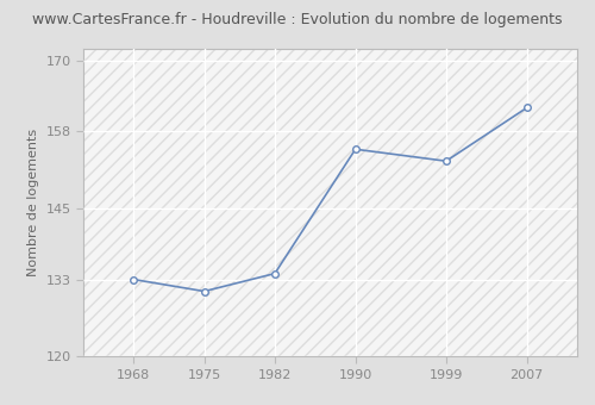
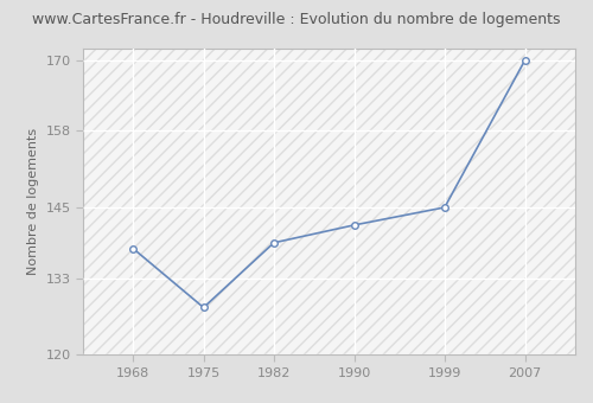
1968: 133 -> 138
1975: 131 -> 128
1982: 134 -> 139
1990: 155 -> 142
1999: 153 -> 145
2007: 162 -> 170
